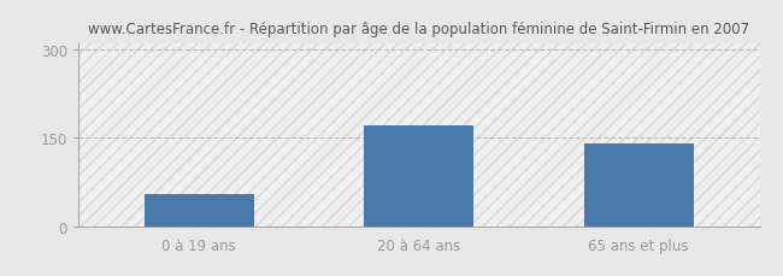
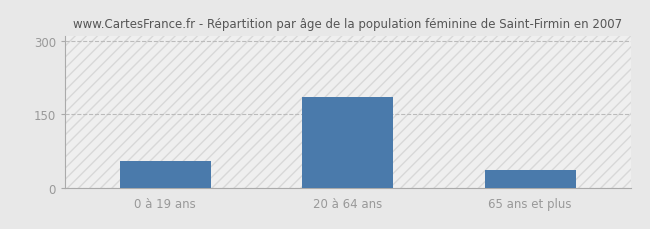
20 à 64 ans: 170 -> 185
65 ans et plus: 140 -> 35
